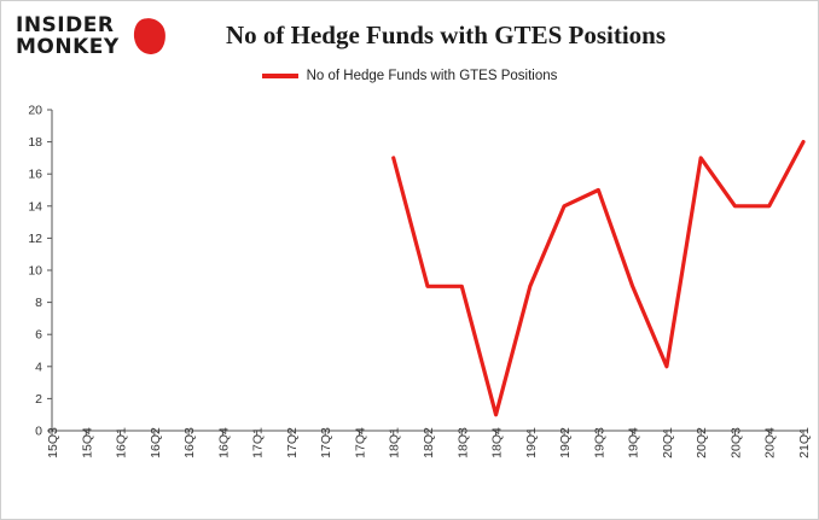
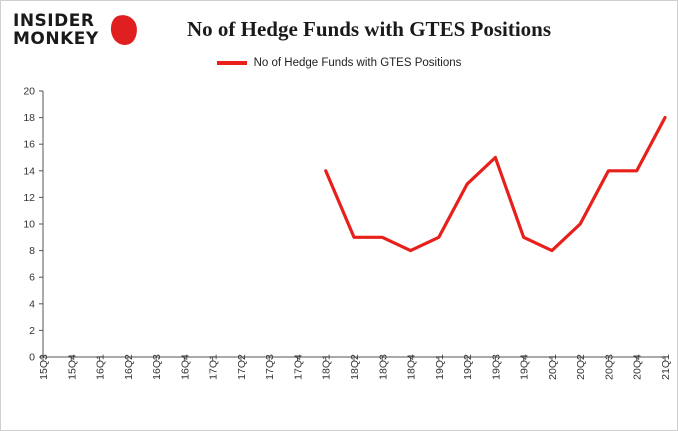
18Q1: 17 -> 14
18Q4: 1 -> 8
19Q2: 14 -> 13
20Q1: 4 -> 8
20Q2: 17 -> 10
